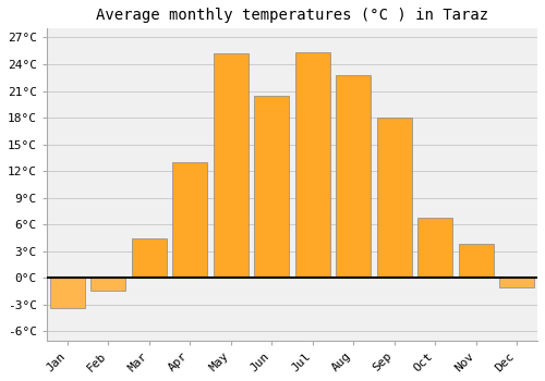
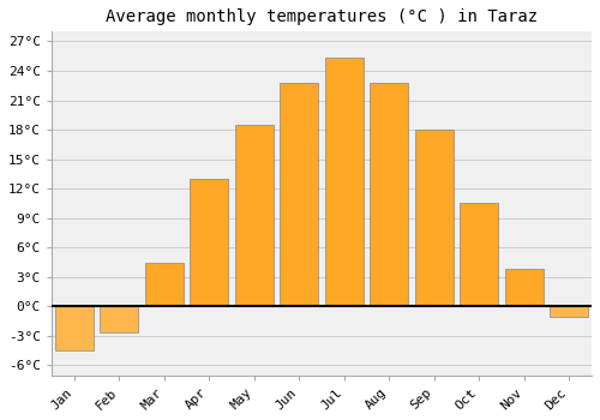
Jan: -3.4°C -> -4.5°C
Feb: -1.4°C -> -2.7°C
May: 25.2°C -> 18.5°C
Jun: 20.4°C -> 22.8°C
Oct: 6.8°C -> 10.5°C
